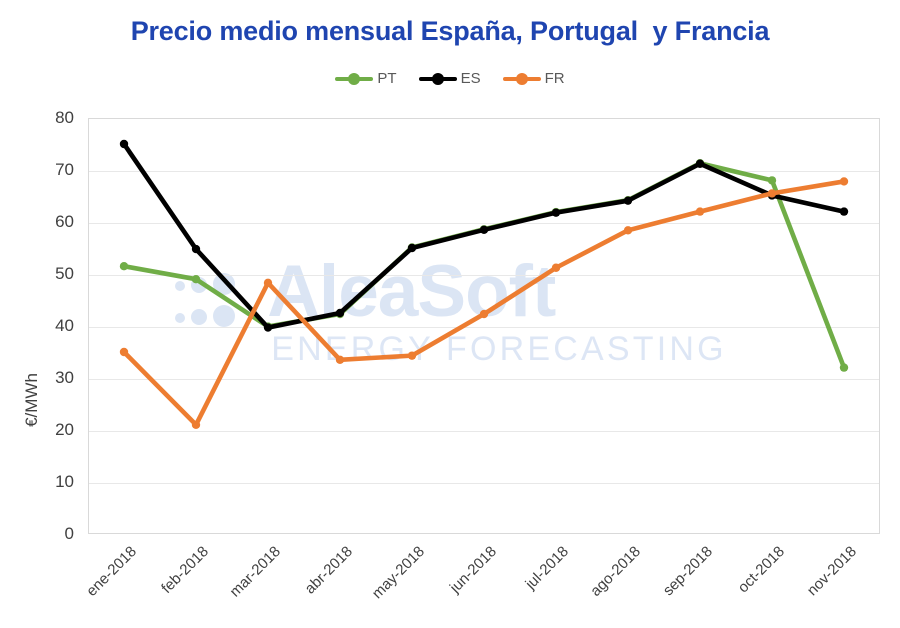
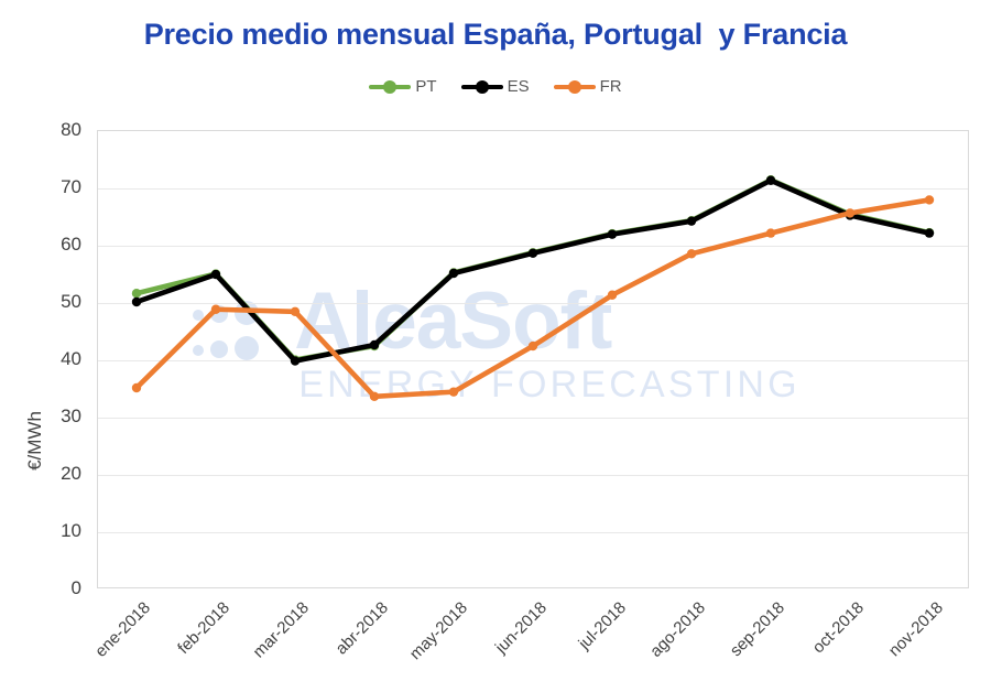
ES/ene-2018: 75 -> 50
PT/feb-2018: 49 -> 55
FR/feb-2018: 21 -> 49
PT/oct-2018: 68 -> 65
PT/nov-2018: 32 -> 62
